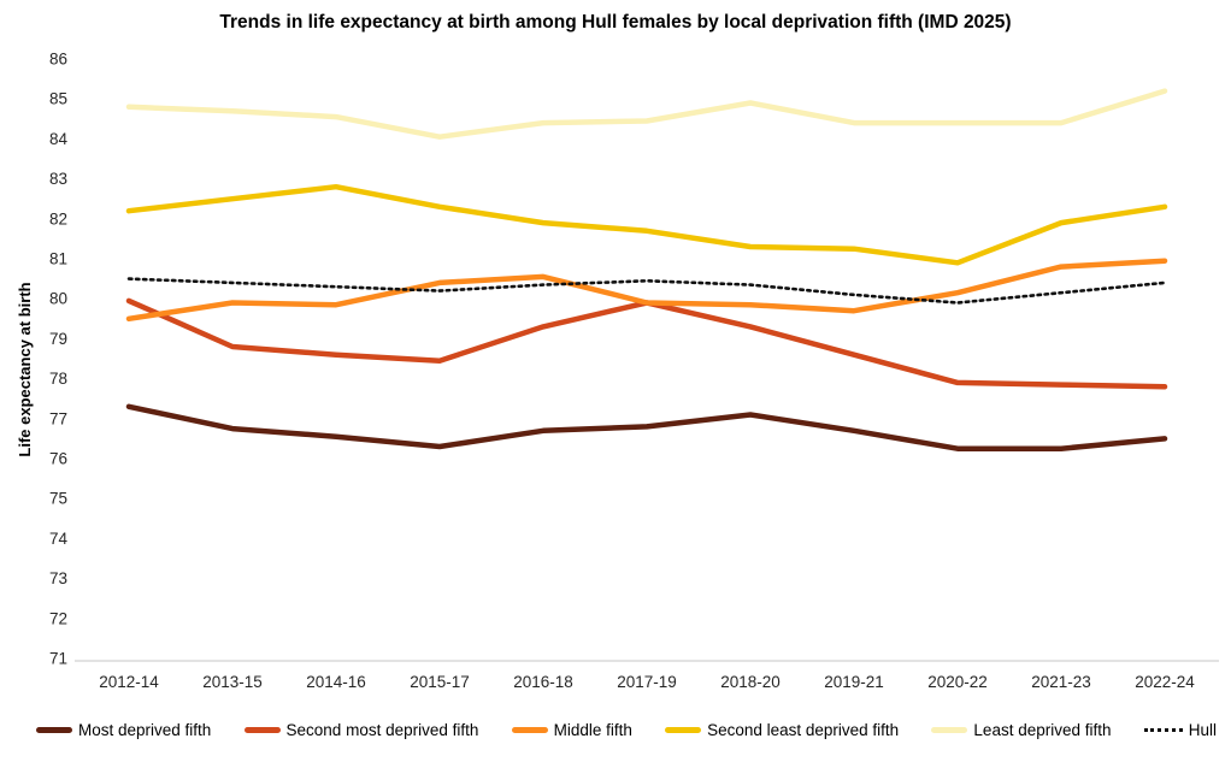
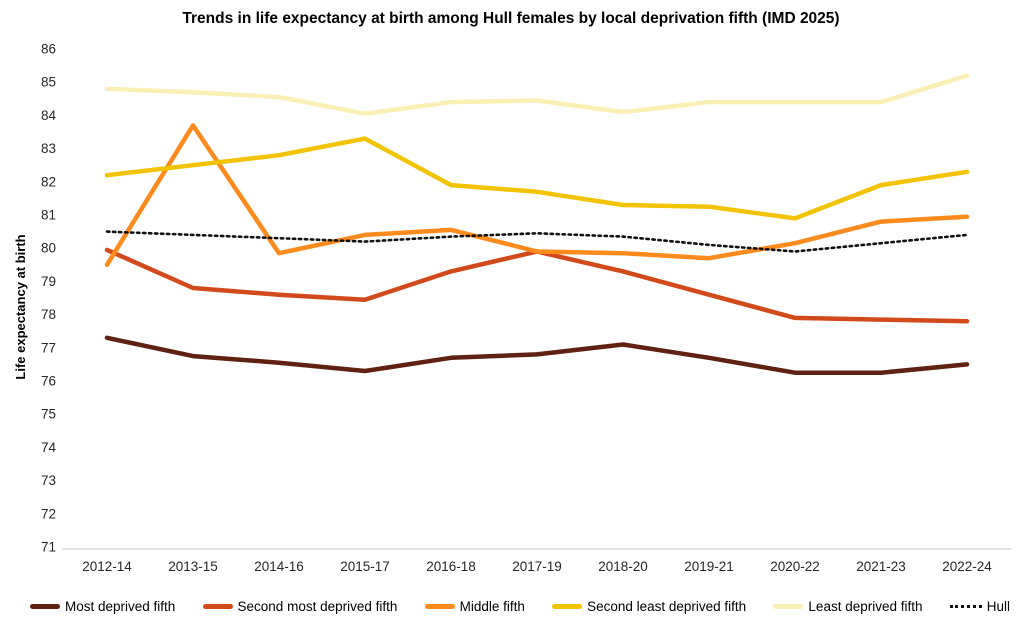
Middle fifth/2013-15: 79.9 -> 83.7
Second least deprived fifth/2015-17: 82.3 -> 83.3
Least deprived fifth/2018-20: 84.9 -> 84.1
